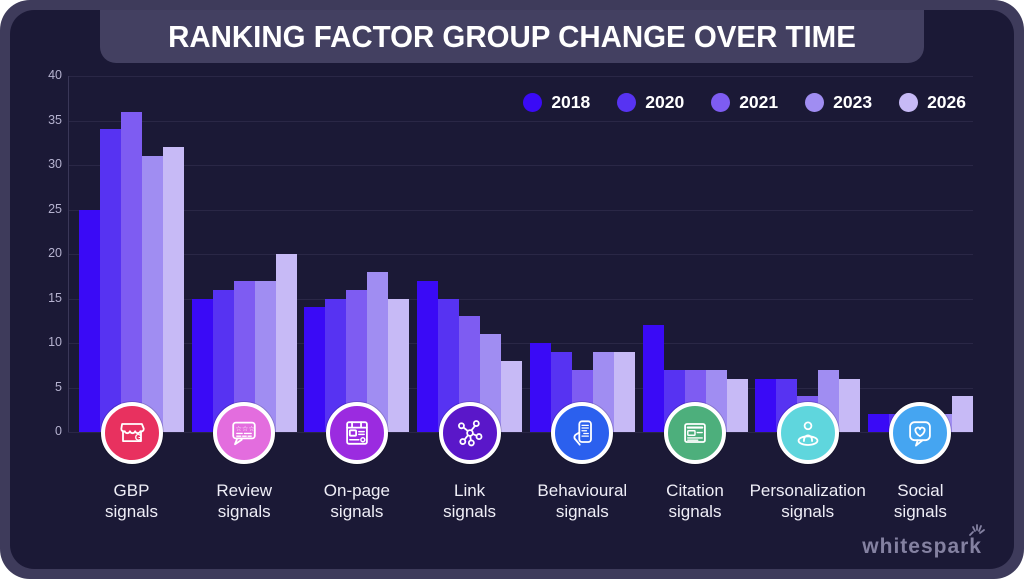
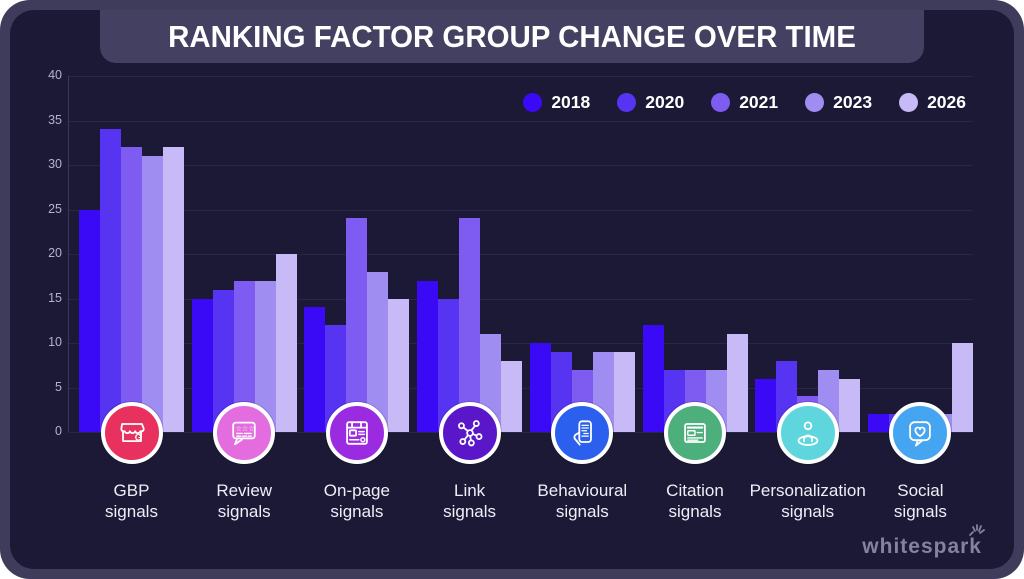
2021/GBP signals: 36 -> 32
2020/On-page signals: 15 -> 12
2021/On-page signals: 16 -> 24
2021/Link signals: 13 -> 24
2026/Citation signals: 6 -> 11
2020/Personalization signals: 6 -> 8
2026/Social signals: 4 -> 10
